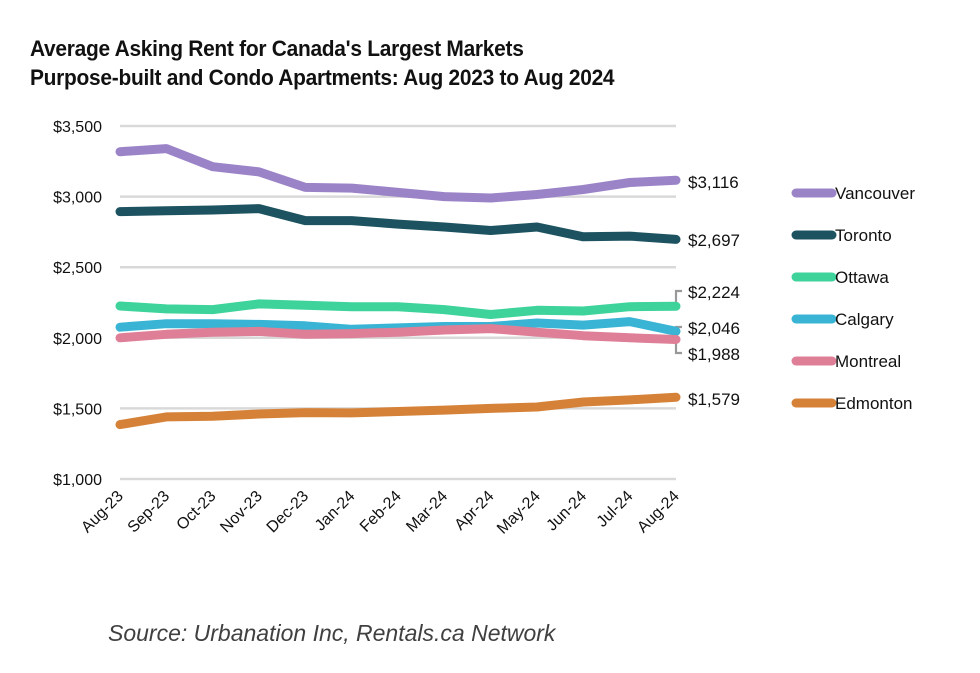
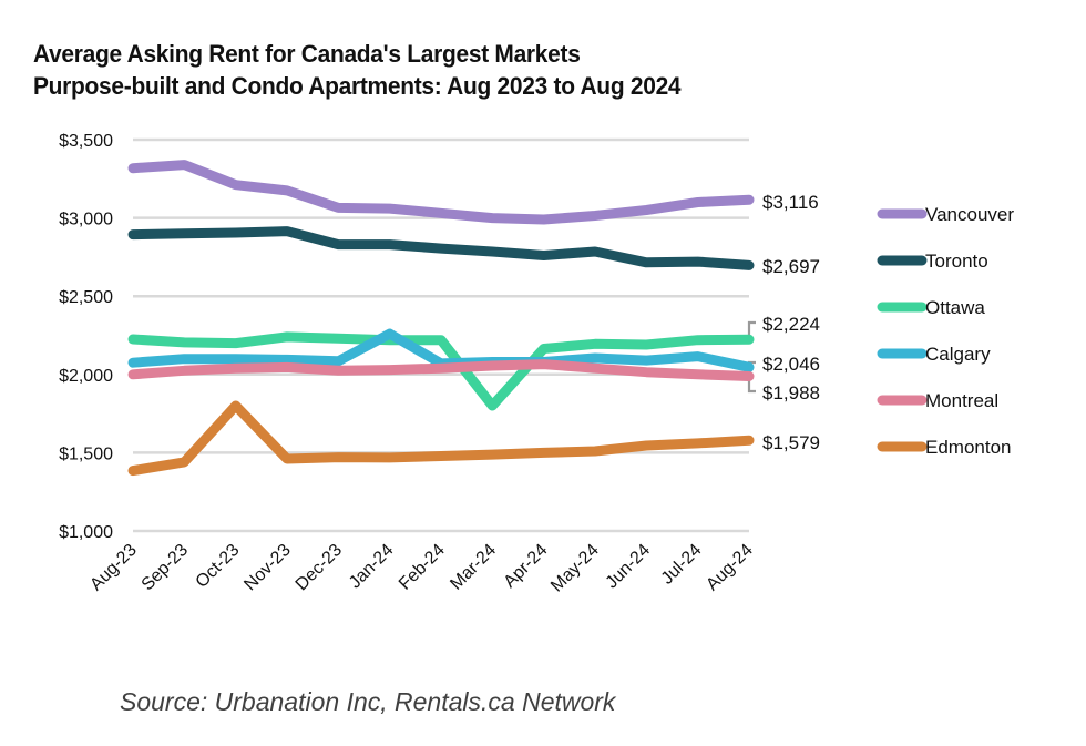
Edmonton/Oct-23: $1440 -> $1800
Calgary/Jan-24: $2060 -> $2260
Ottawa/Mar-24: $2200 -> $1800
